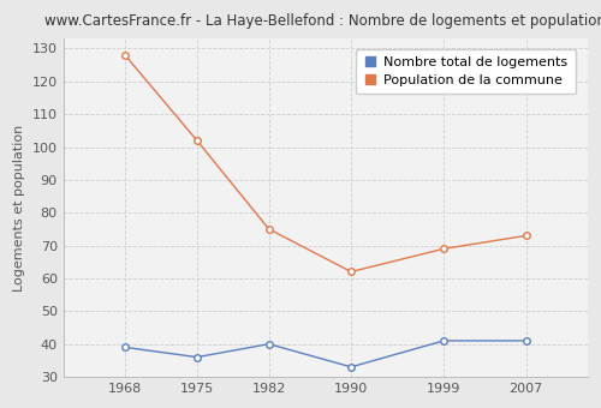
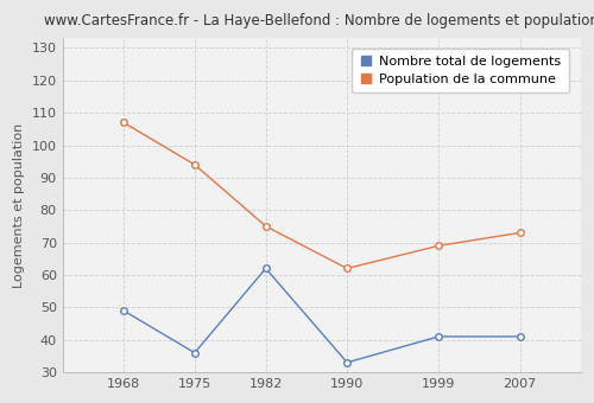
Nombre total de logements/1968: 39 -> 49
Population de la commune/1968: 128 -> 107
Population de la commune/1975: 102 -> 94
Nombre total de logements/1982: 40 -> 62
